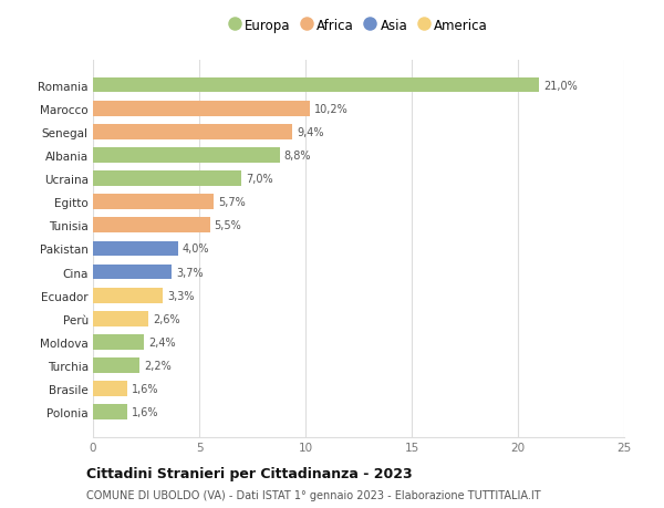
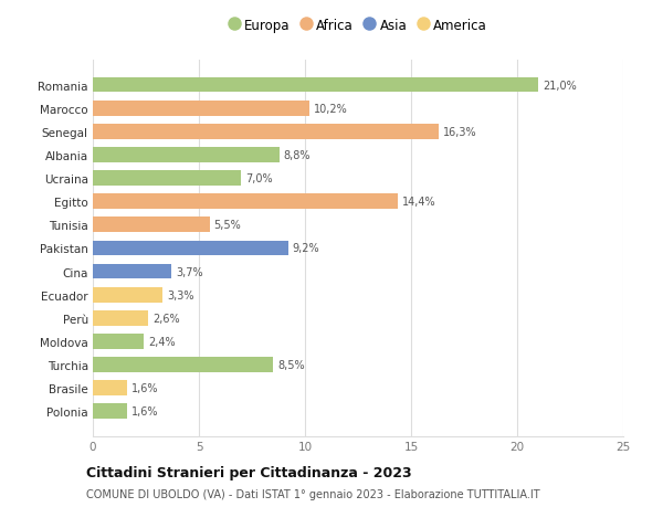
Senegal: 9,4% -> 16,3%
Egitto: 5,7% -> 14,4%
Pakistan: 4,0% -> 9,2%
Turchia: 2,2% -> 8,5%
